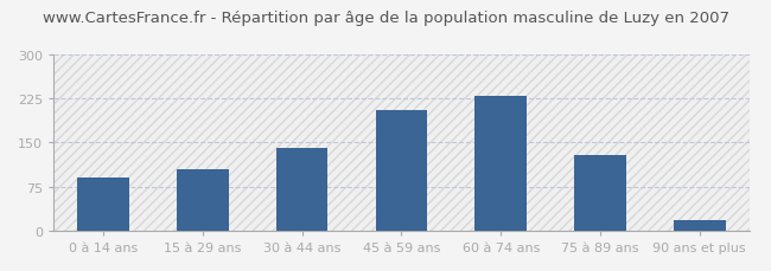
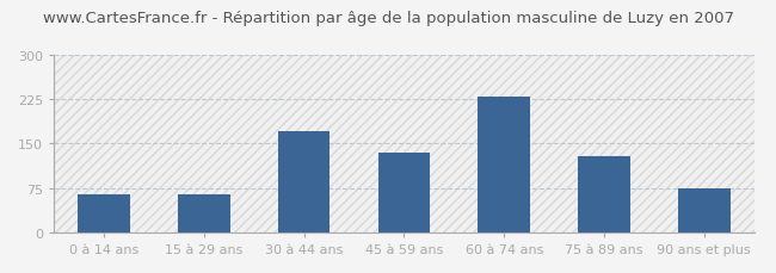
0 à 14 ans: 90 -> 65
15 à 29 ans: 105 -> 65
30 à 44 ans: 140 -> 170
45 à 59 ans: 205 -> 135
90 ans et plus: 18 -> 75
